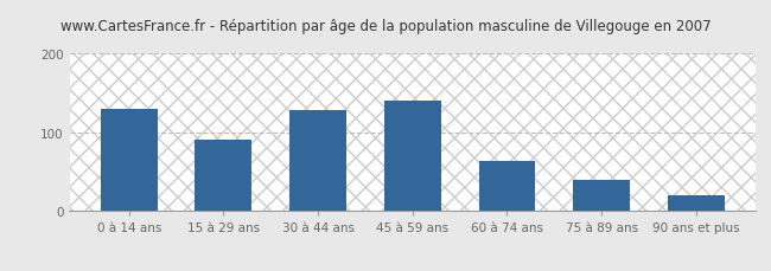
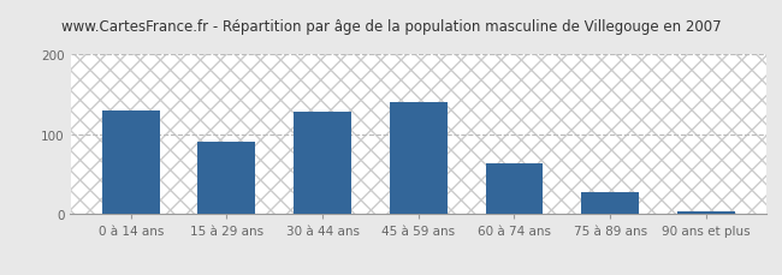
75 à 89 ans: 40 -> 27
90 ans et plus: 20 -> 3
